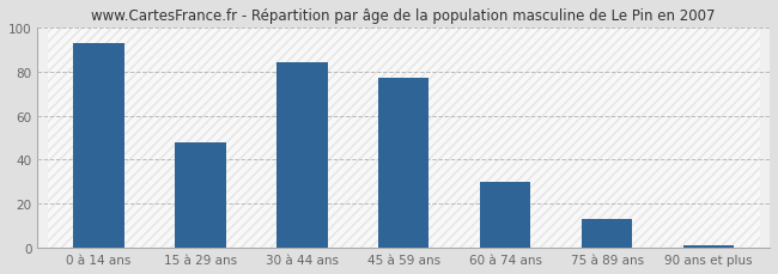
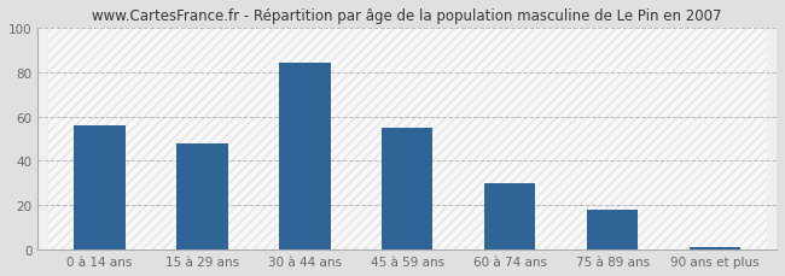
0 à 14 ans: 93 -> 56
45 à 59 ans: 77 -> 55
75 à 89 ans: 13 -> 18
